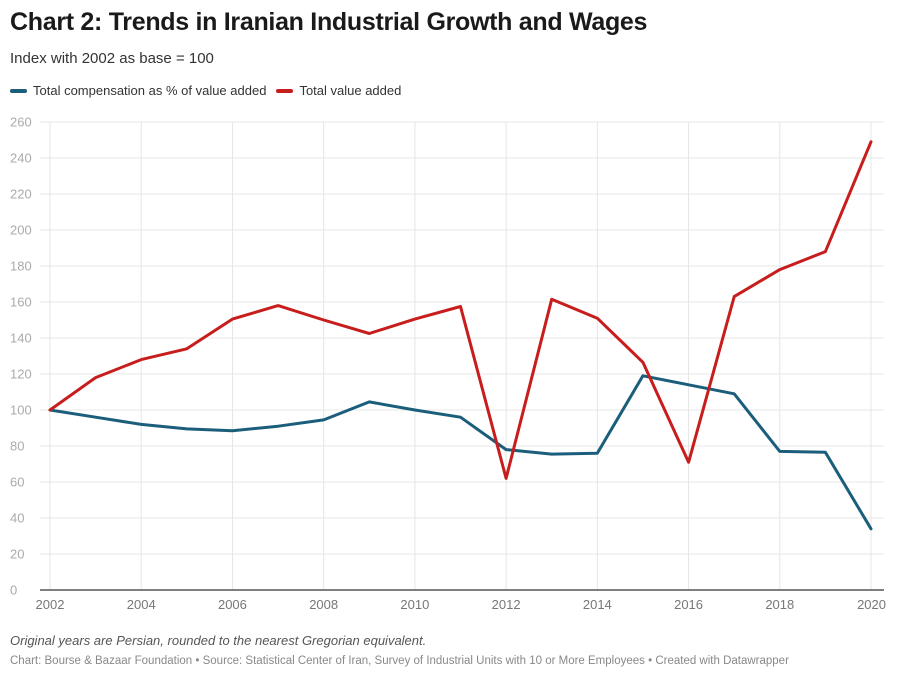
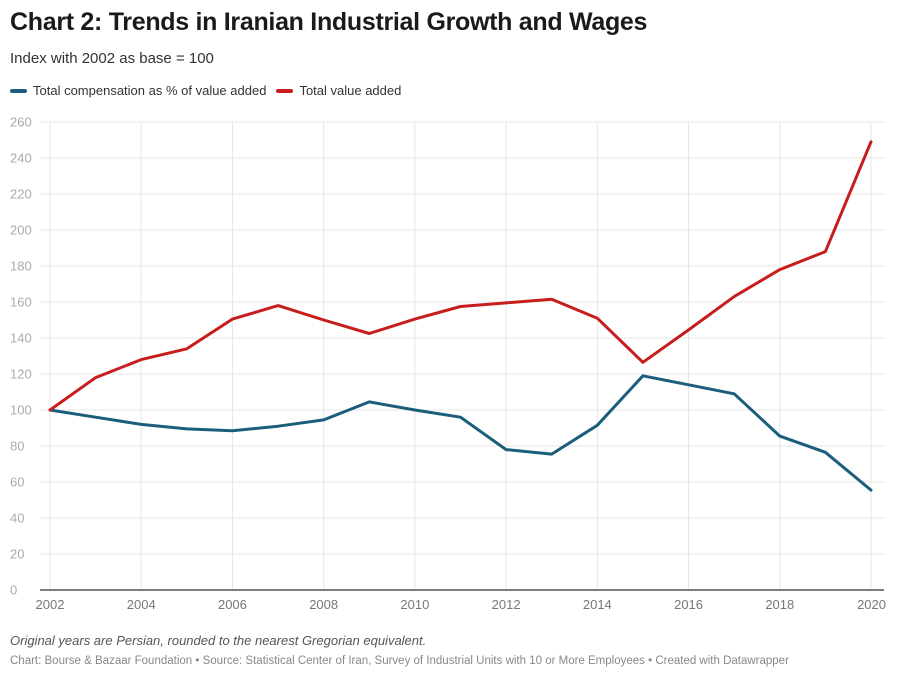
Total value added/2012: 62 -> 160
Total compensation as % of value added/2014: 76 -> 92
Total value added/2016: 71 -> 144
Total compensation as % of value added/2018: 77 -> 86
Total compensation as % of value added/2020: 34 -> 56
